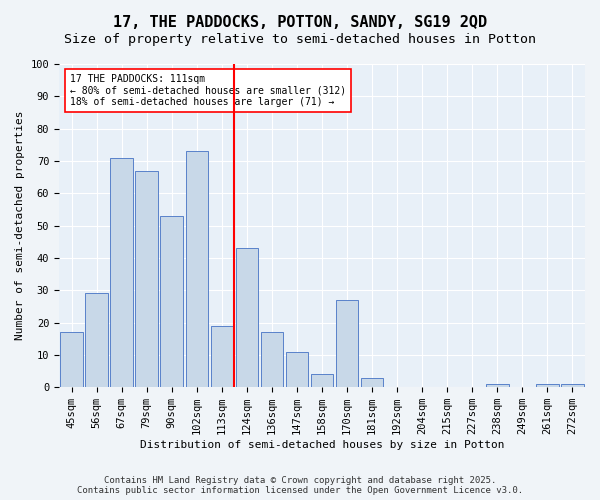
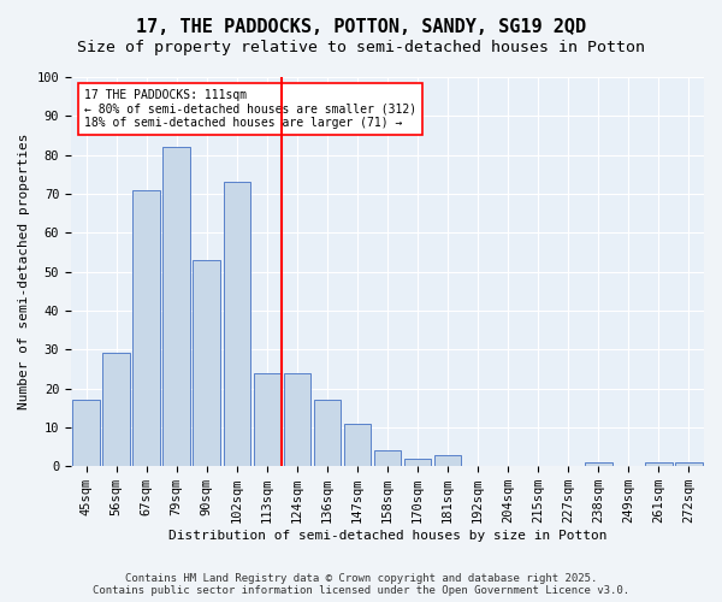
79sqm: 67 -> 82
113sqm: 19 -> 24
124sqm: 43 -> 24
170sqm: 27 -> 2
